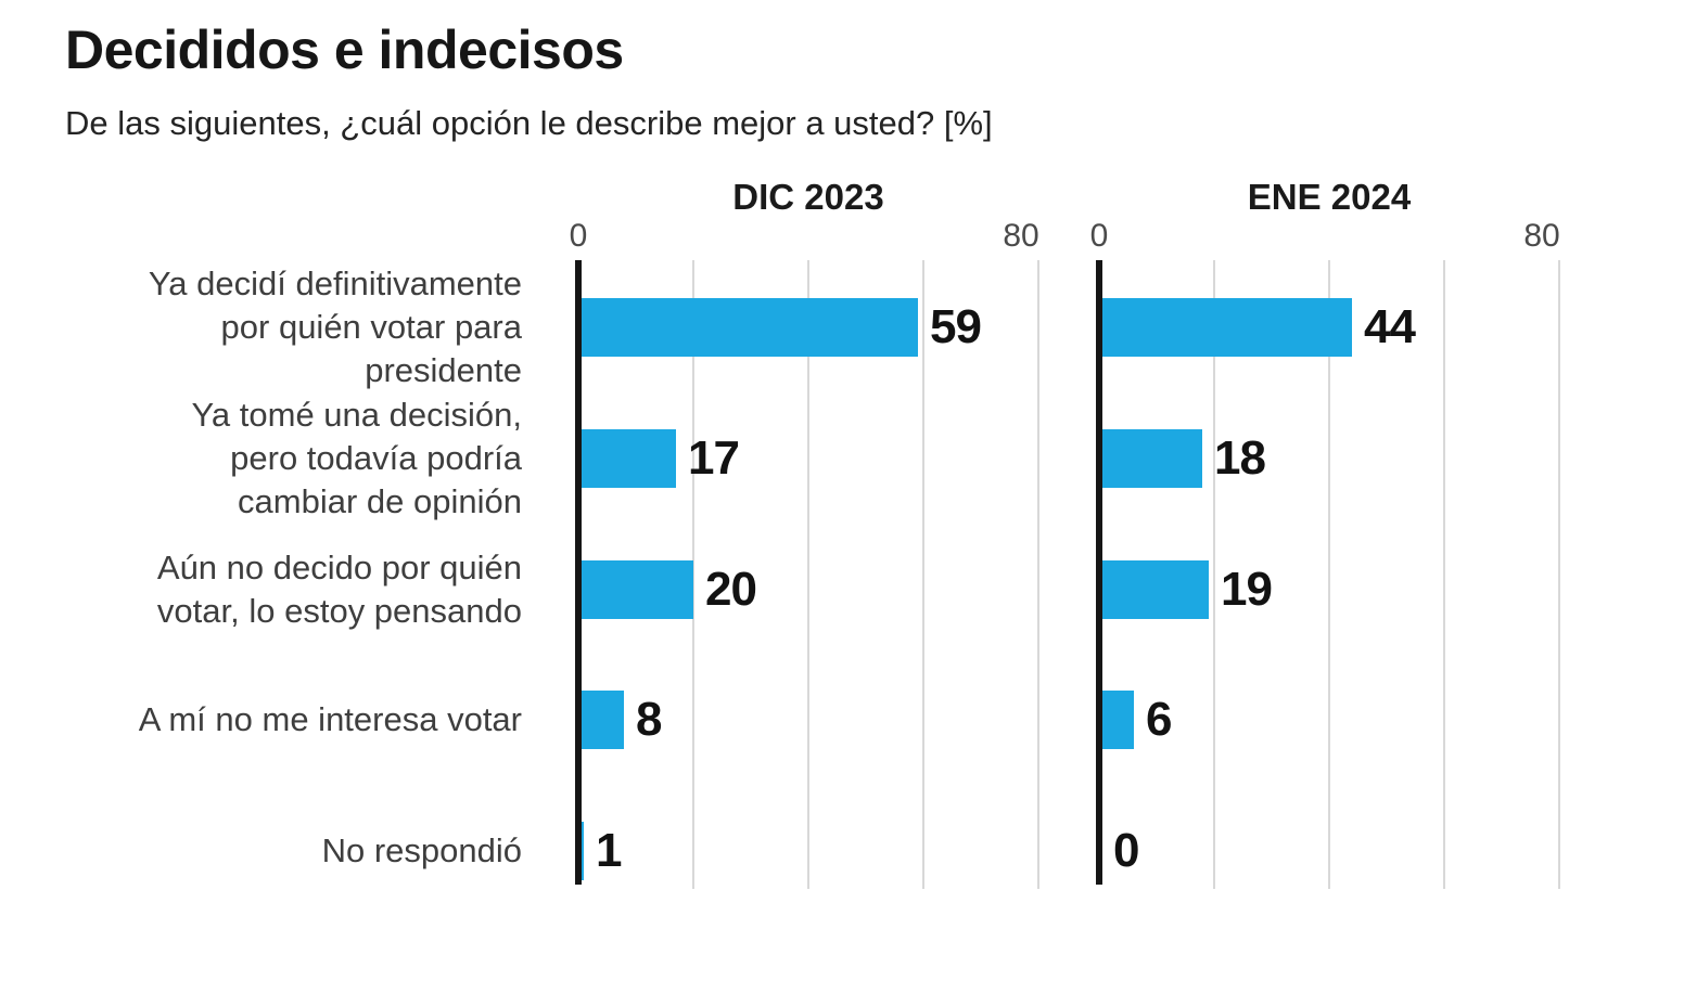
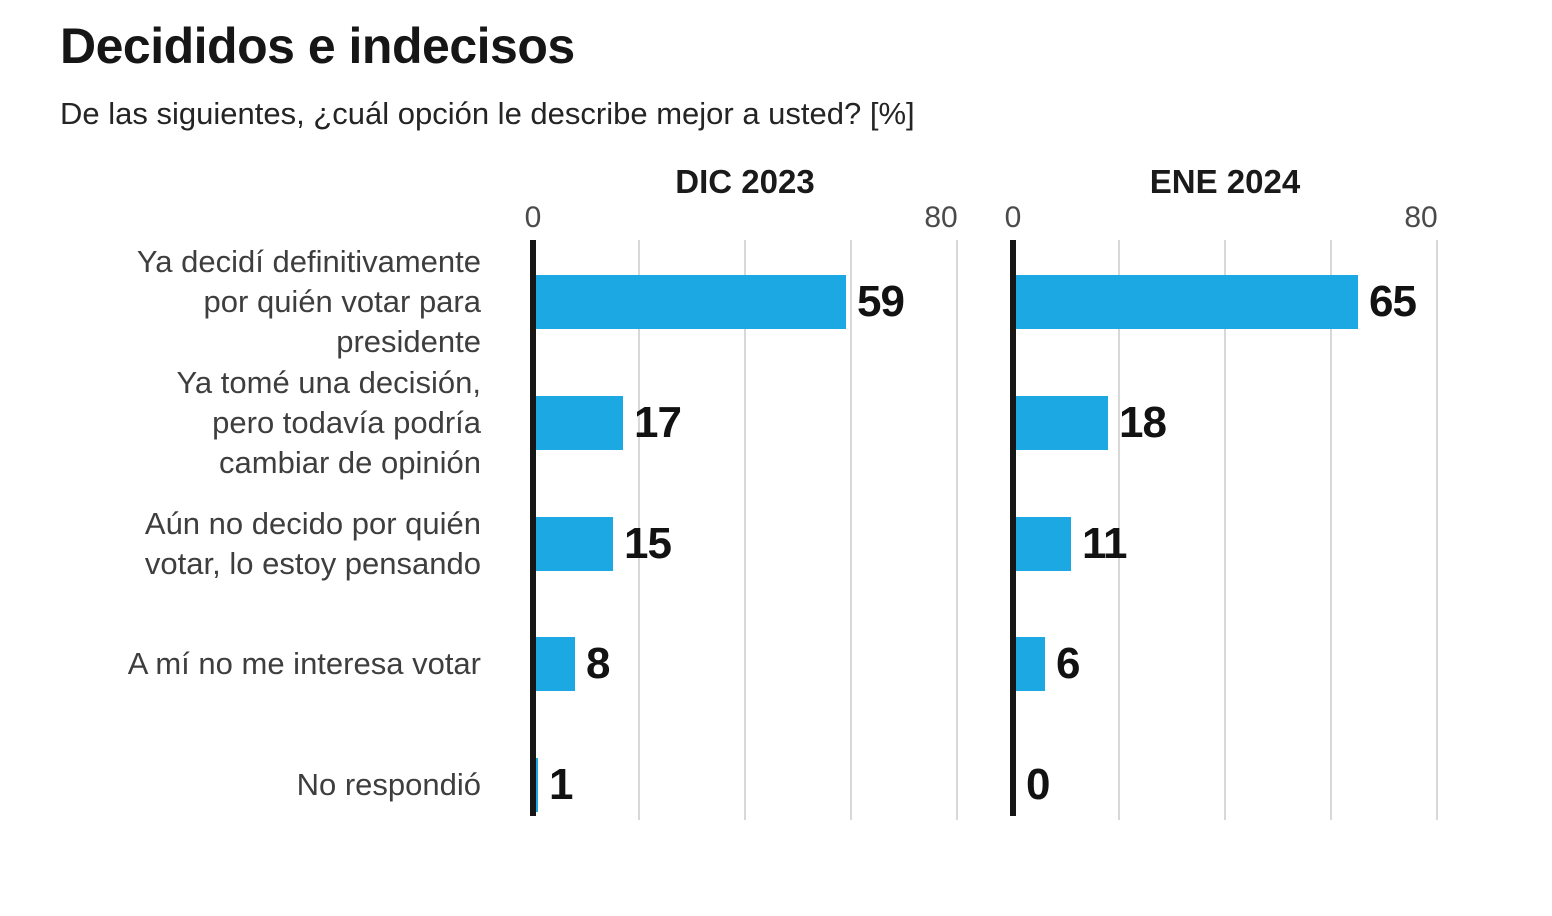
ENE 2024/Ya decidí definitivamente por quién votar para presidente: 44 -> 65
DIC 2023/Aún no decido por quién votar, lo estoy pensando: 20 -> 15
ENE 2024/Aún no decido por quién votar, lo estoy pensando: 19 -> 11
